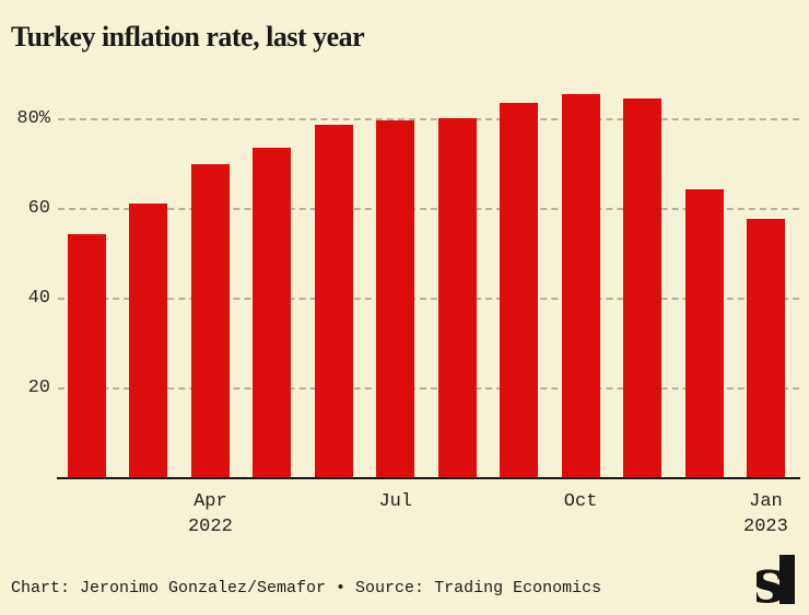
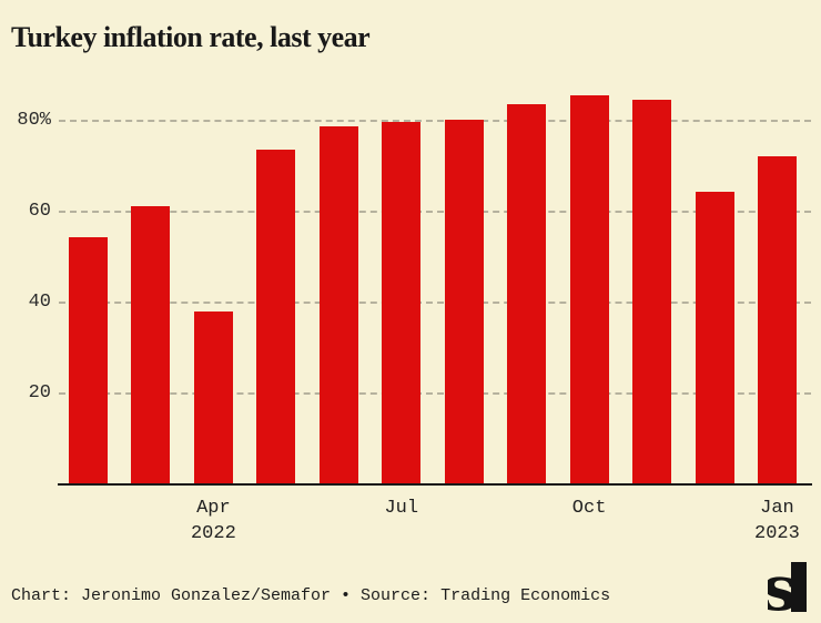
Apr 2022: 70% -> 38%
Jan 2023: 58% -> 72%
